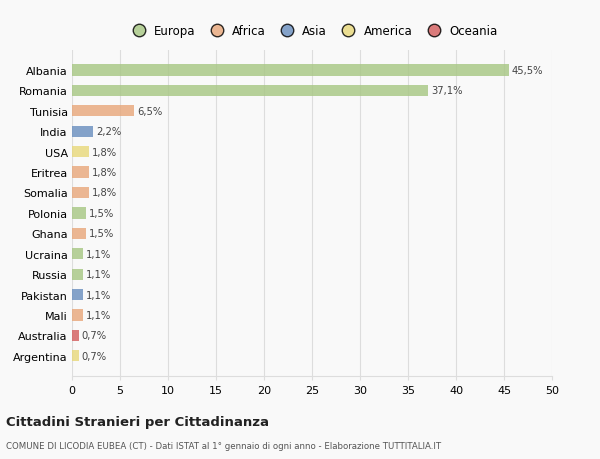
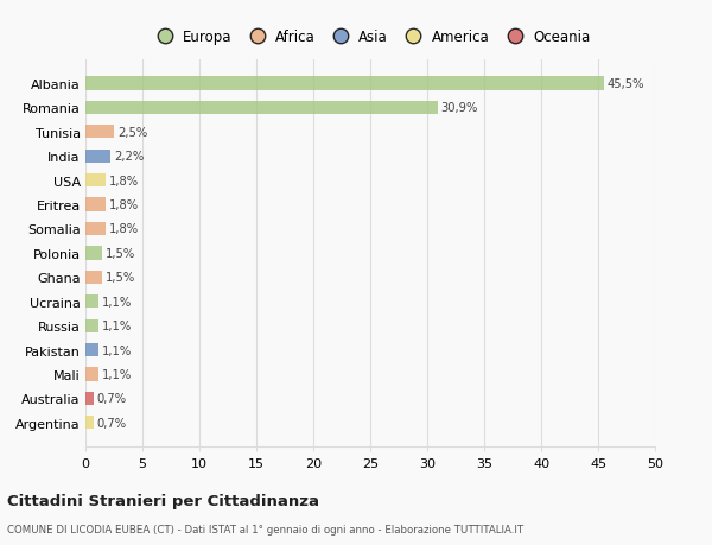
Romania: 37,1% -> 30,9%
Tunisia: 6,5% -> 2,5%
